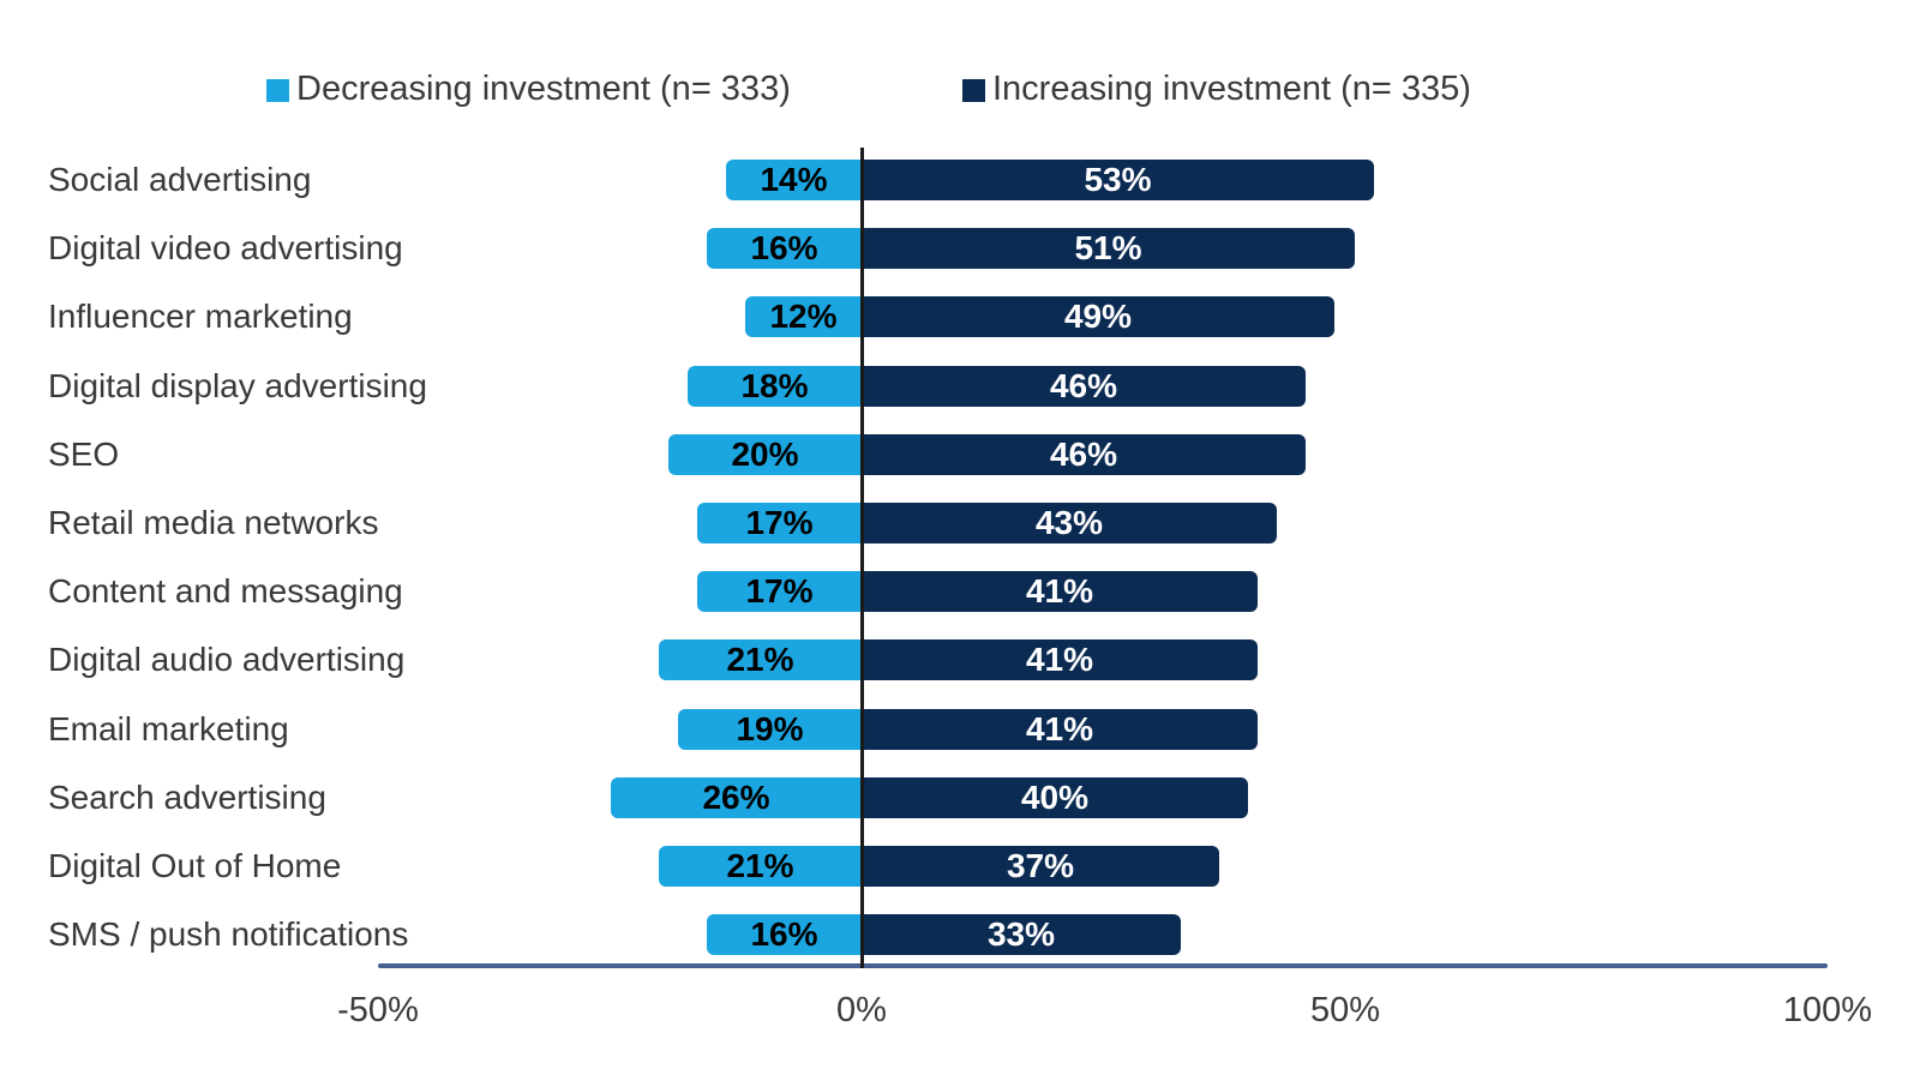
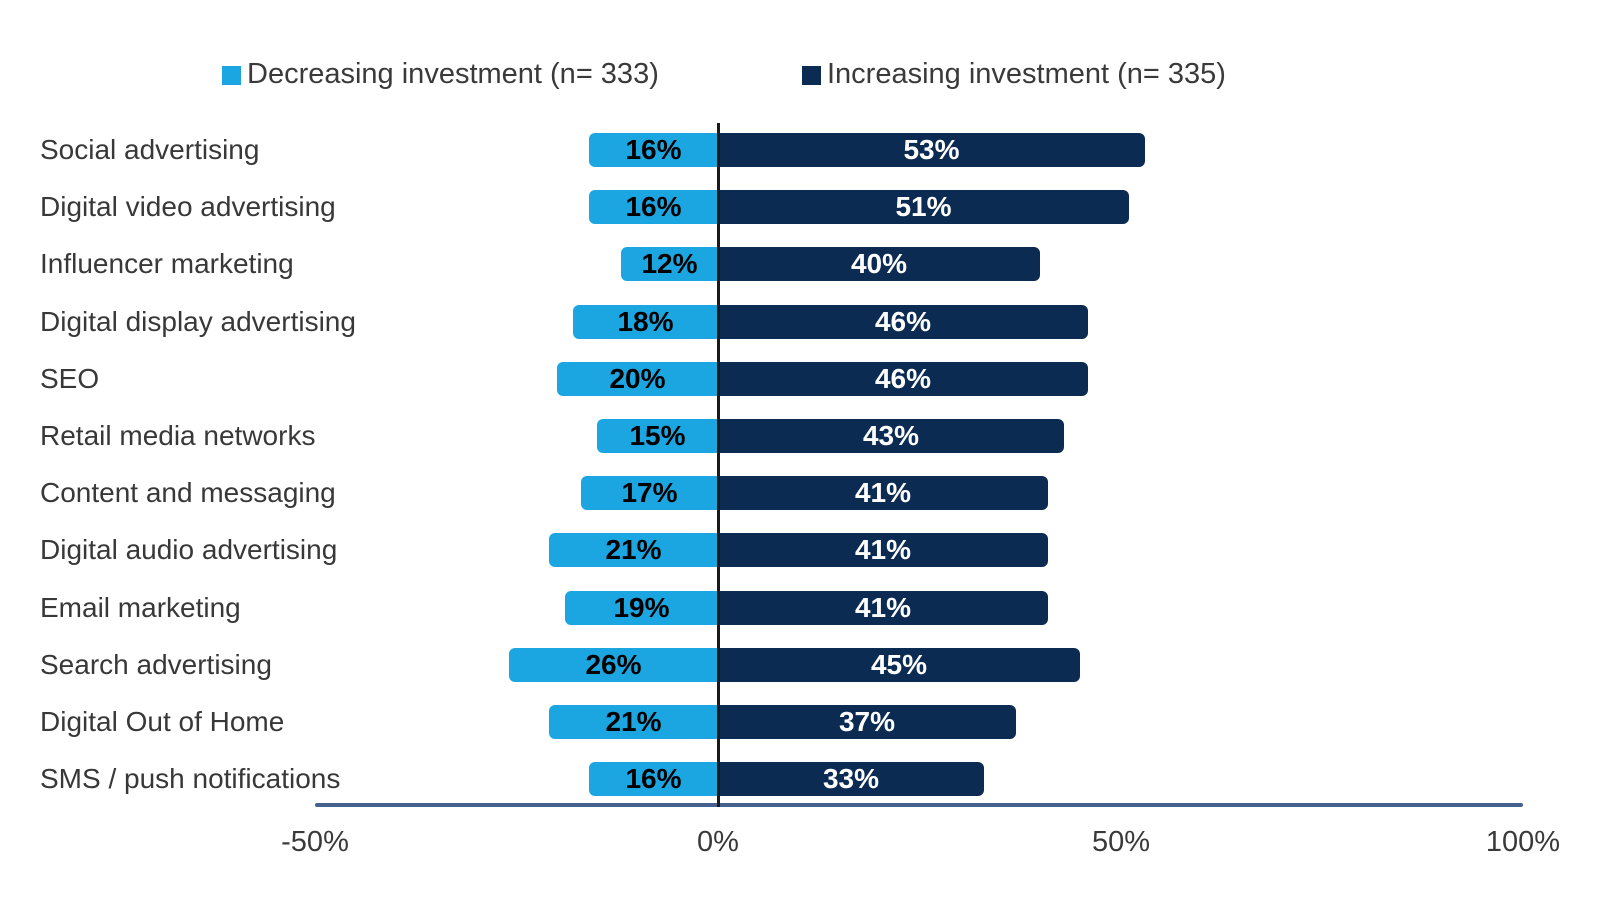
Decreasing investment (n= 333)/Social advertising: 14% -> 16%
Increasing investment (n= 335)/Influencer marketing: 49% -> 40%
Decreasing investment (n= 333)/Retail media networks: 17% -> 15%
Increasing investment (n= 335)/Search advertising: 40% -> 45%
